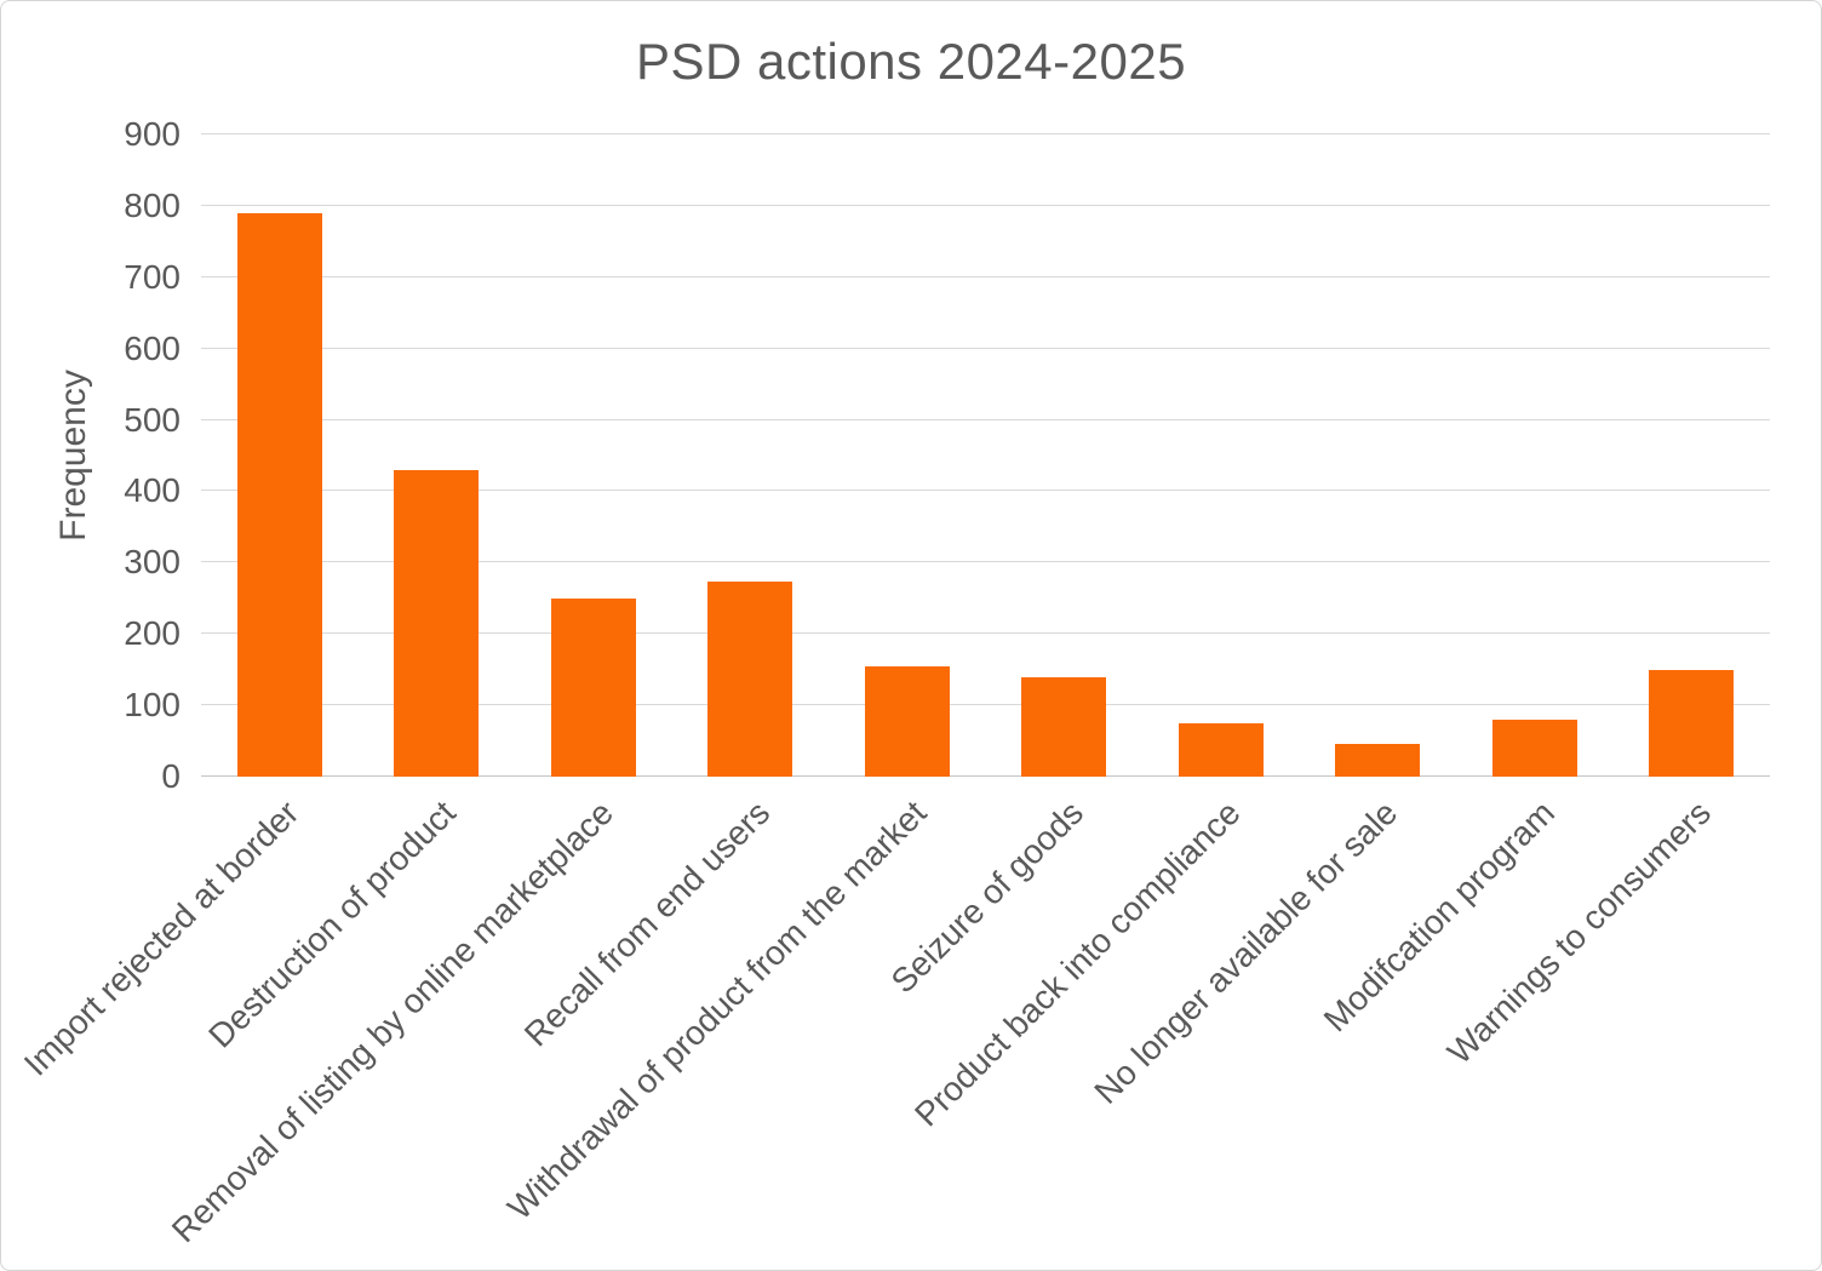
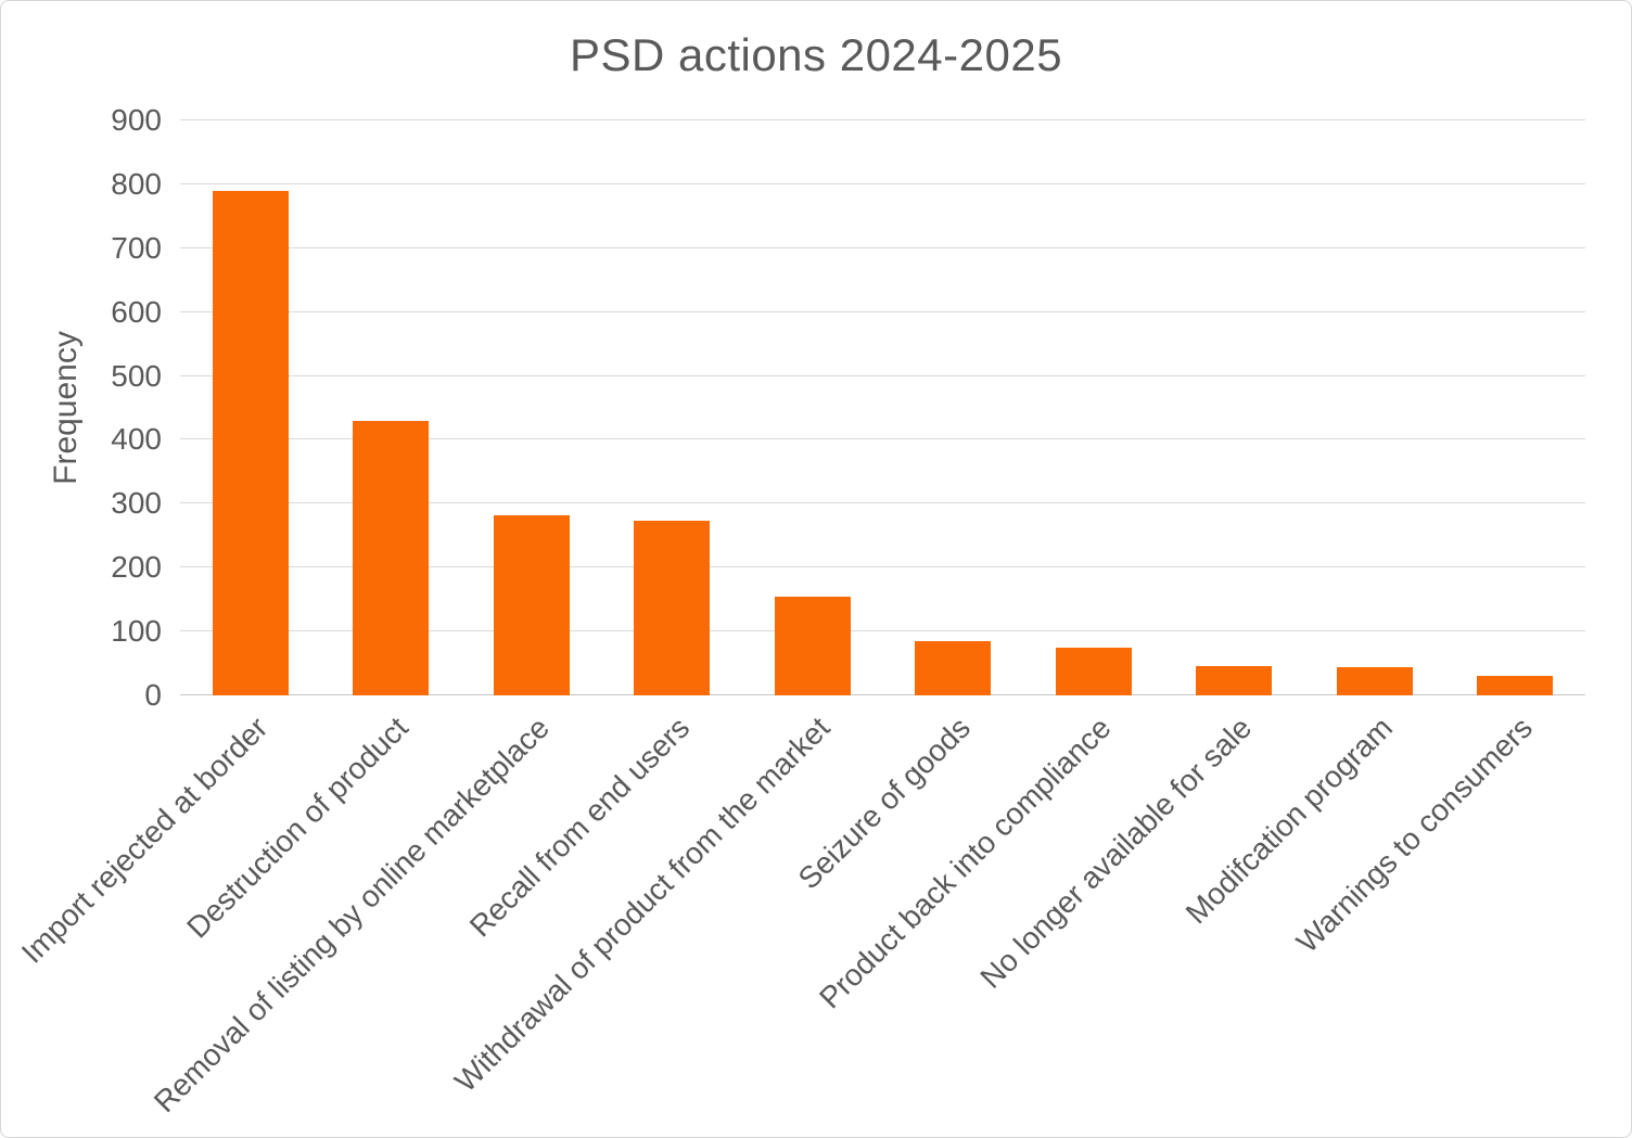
Removal of listing by online marketplace: 250 -> 280
Seizure of goods: 140 -> 80
Modifcation program: 80 -> 40
Warnings to consumers: 150 -> 30
